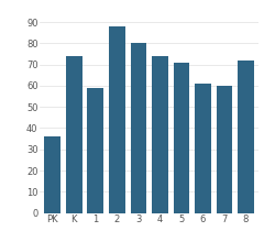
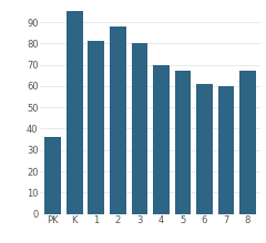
K: 74 -> 95
1: 59 -> 81
4: 74 -> 70
5: 71 -> 67
8: 72 -> 67
